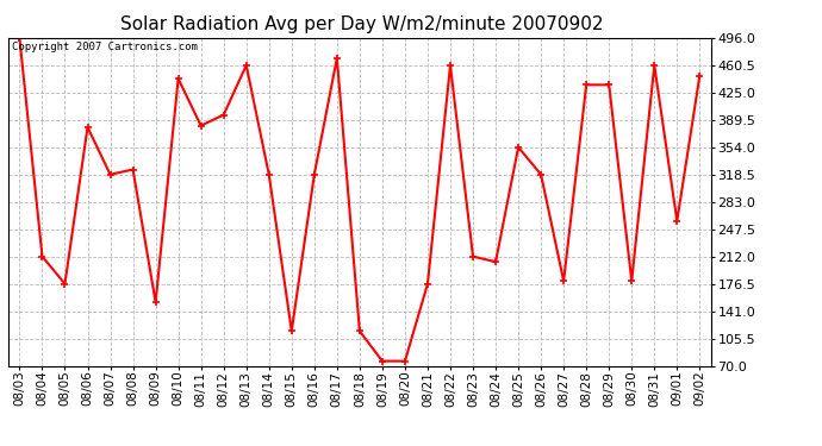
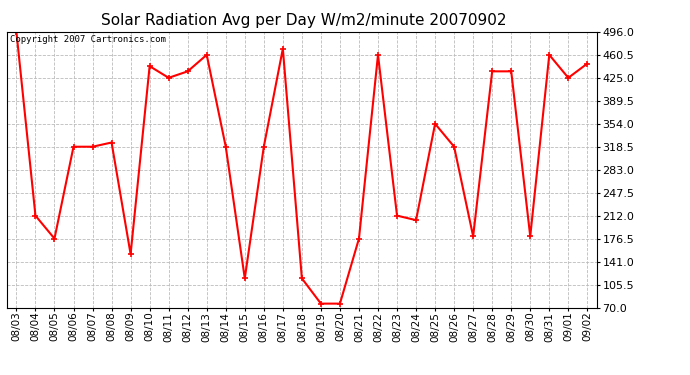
08/06: 380 -> 318
08/11: 382 -> 425
08/12: 396 -> 435
09/01: 258 -> 425
